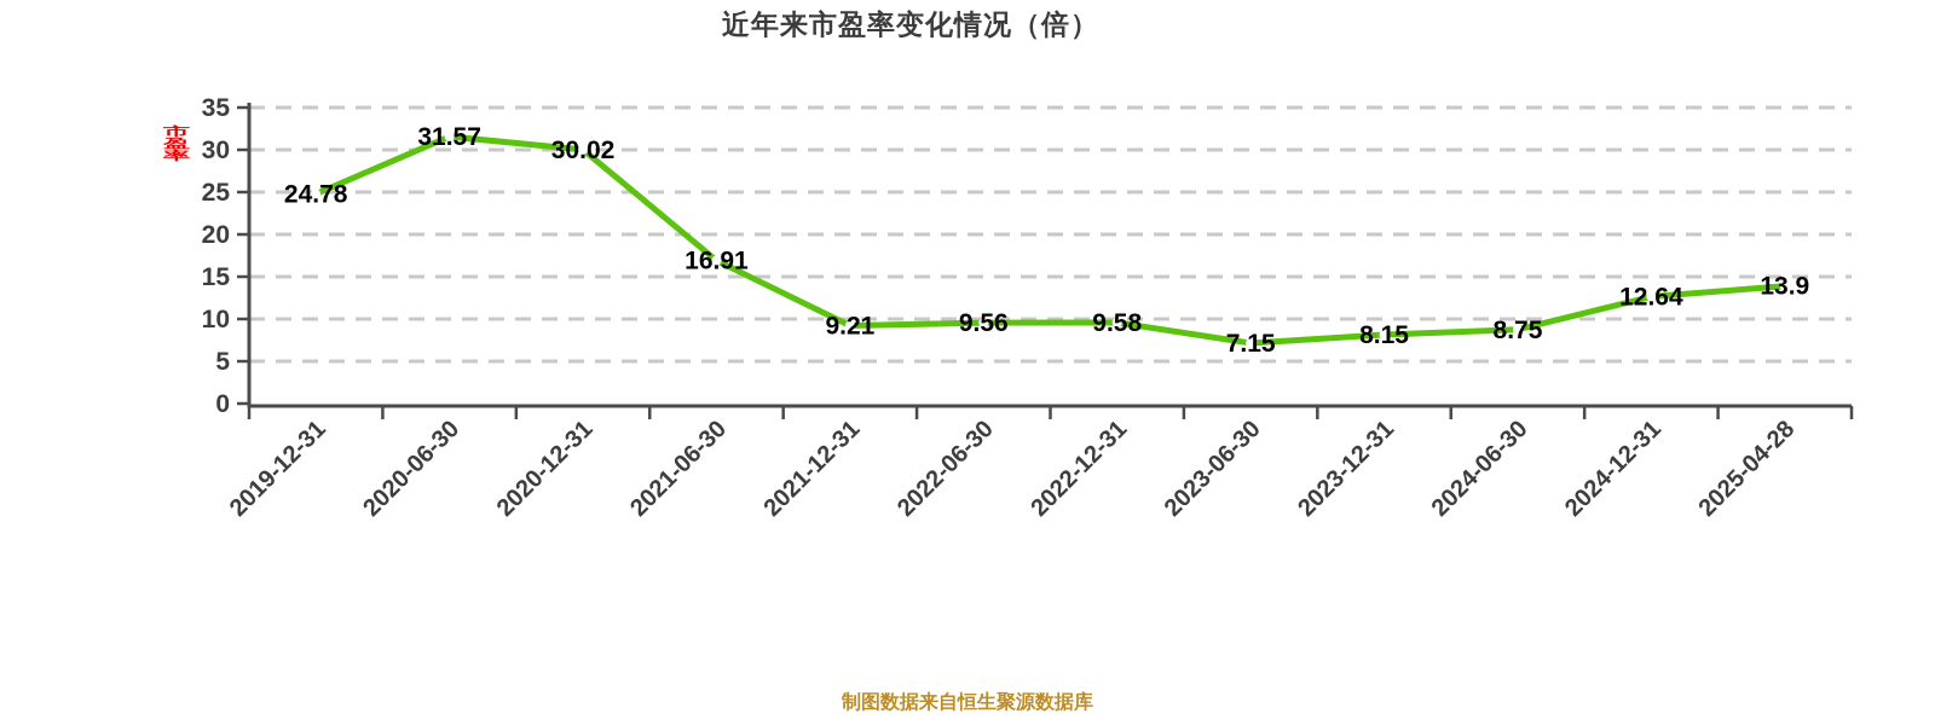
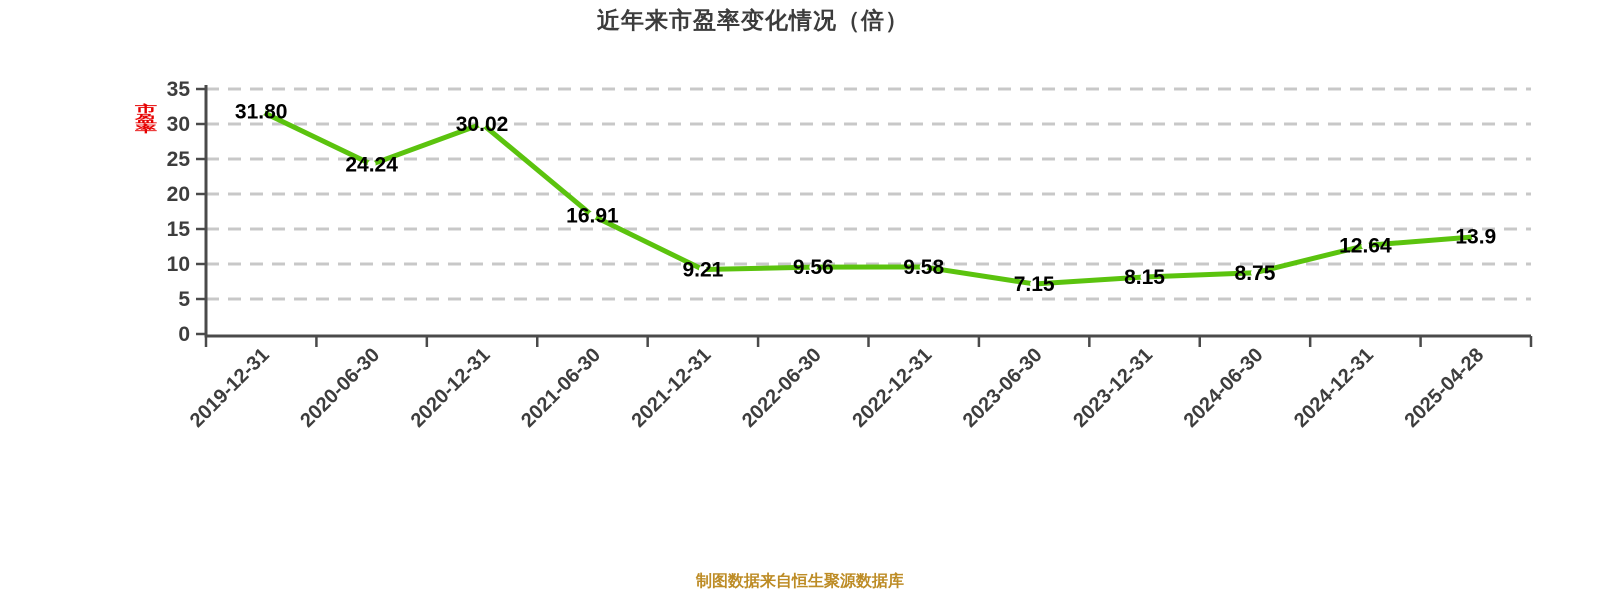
2019-12-31: 24.78 -> 31.80
2020-06-30: 31.57 -> 24.24
